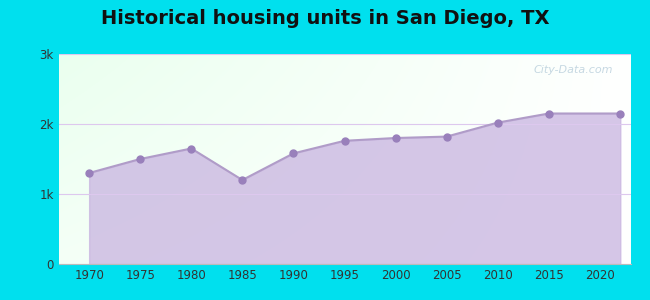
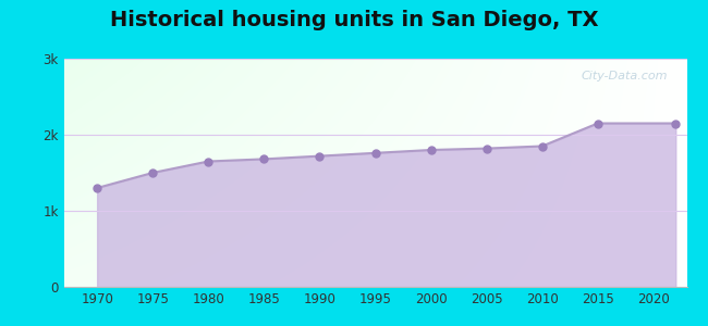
1985: 1.20k -> 1.68k
1990: 1.58k -> 1.72k
2010: 2.02k -> 1.85k
